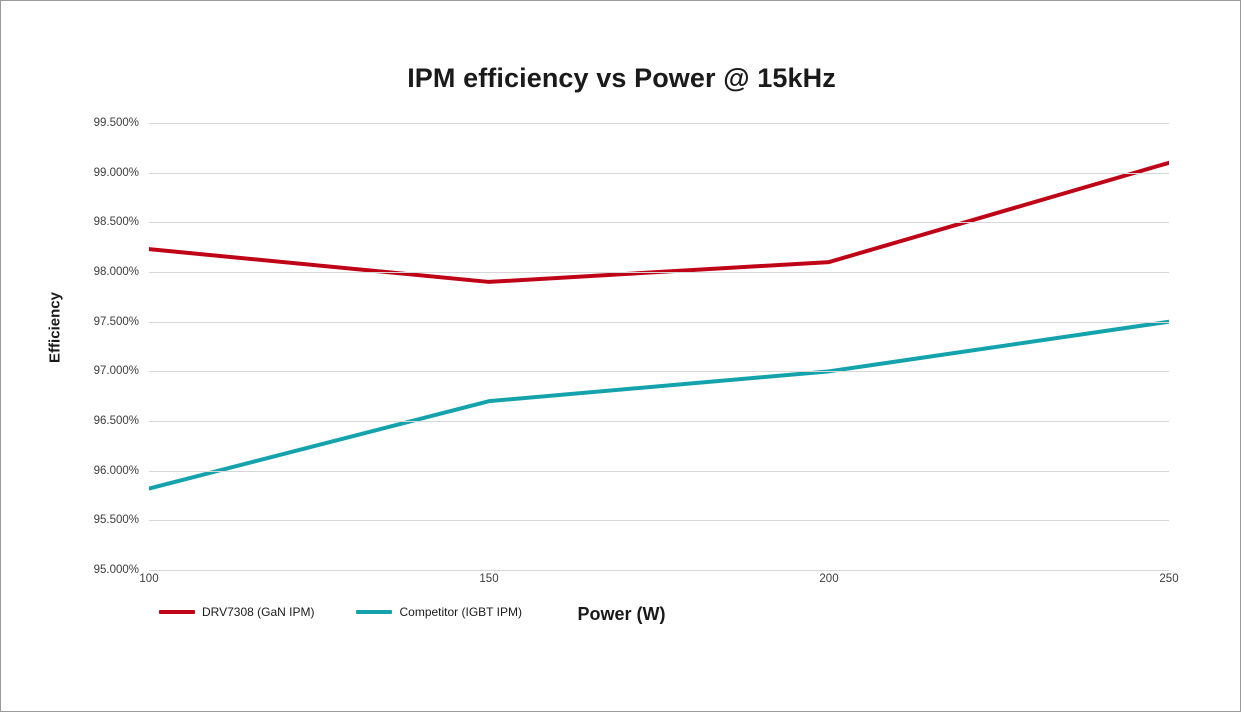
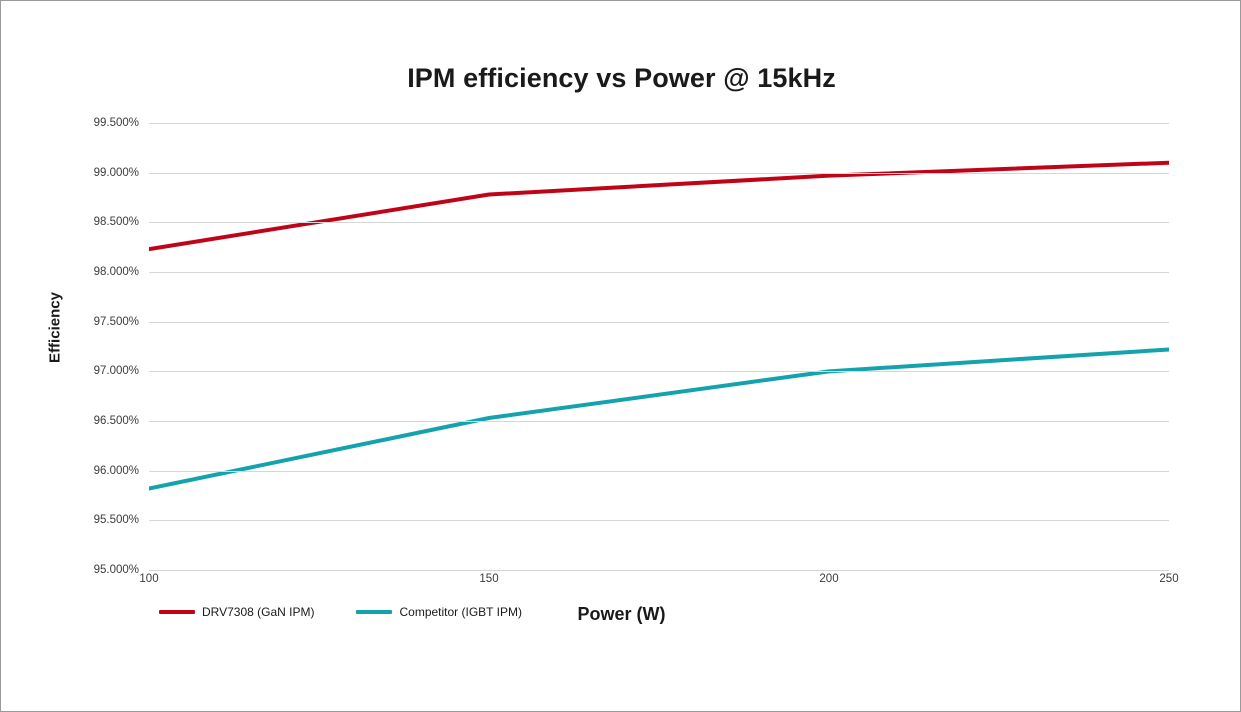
DRV7308 (GaN IPM)/150: 97.9% -> 98.8%
Competitor (IGBT IPM)/150: 96.7% -> 96.5%
DRV7308 (GaN IPM)/200: 98.1% -> 99.0%
Competitor (IGBT IPM)/250: 97.5% -> 97.2%
